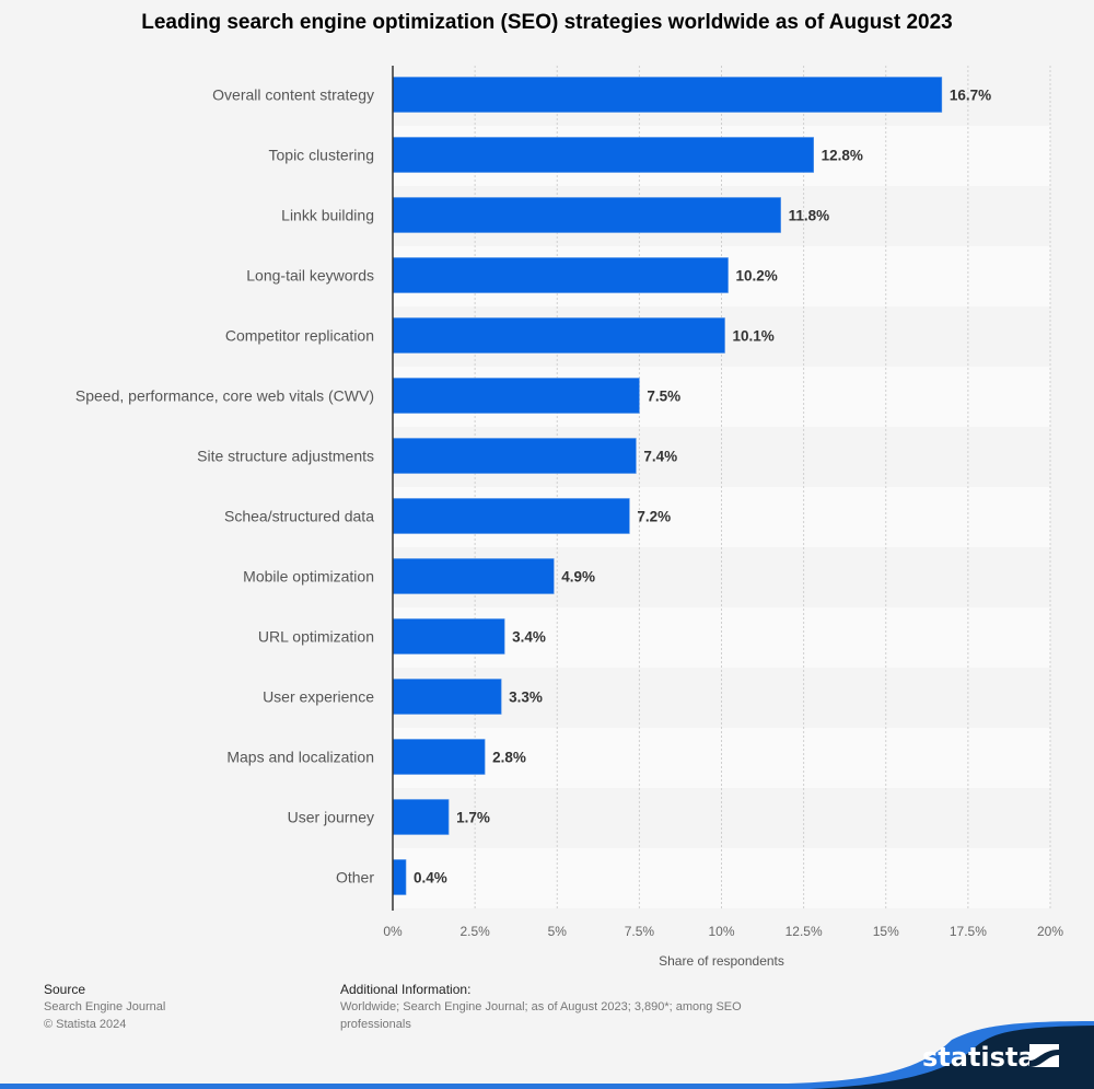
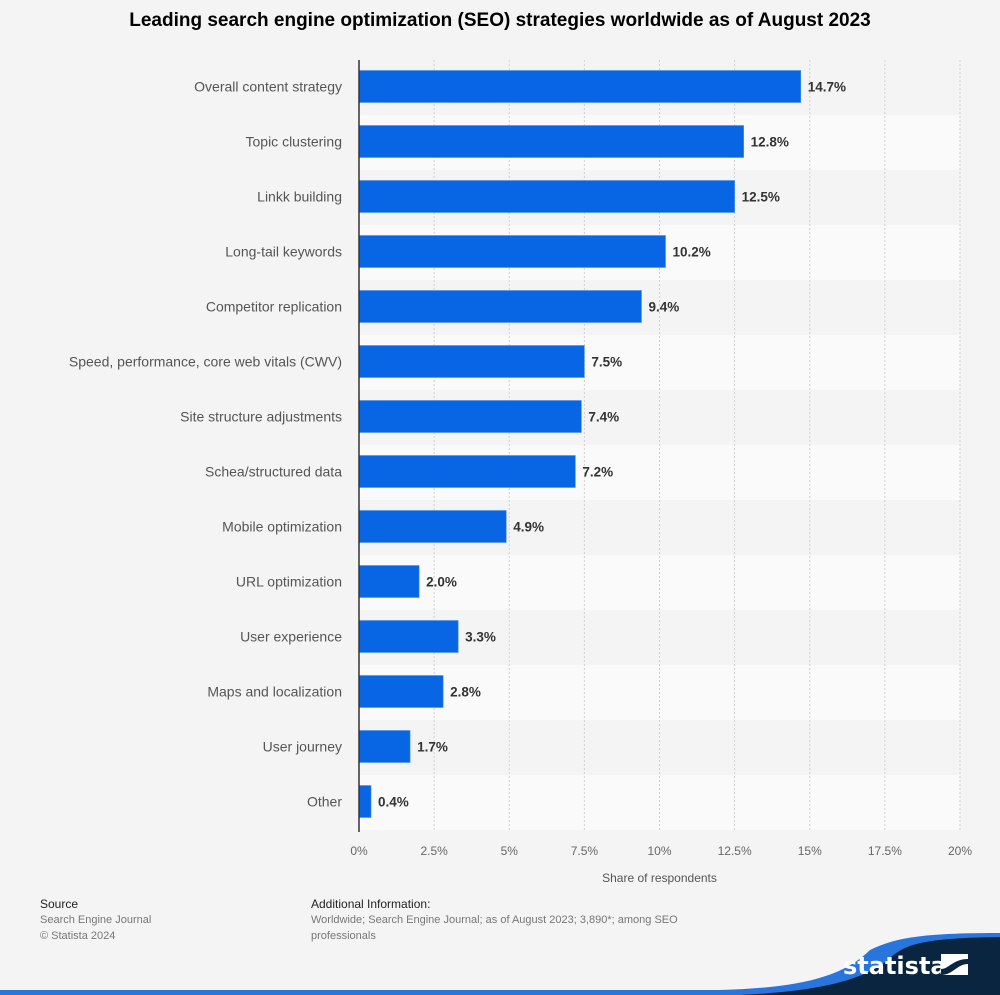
Overall content strategy: 16.7% -> 14.7%
Linkk building: 11.8% -> 12.5%
Competitor replication: 10.1% -> 9.4%
URL optimization: 3.4% -> 2.0%
